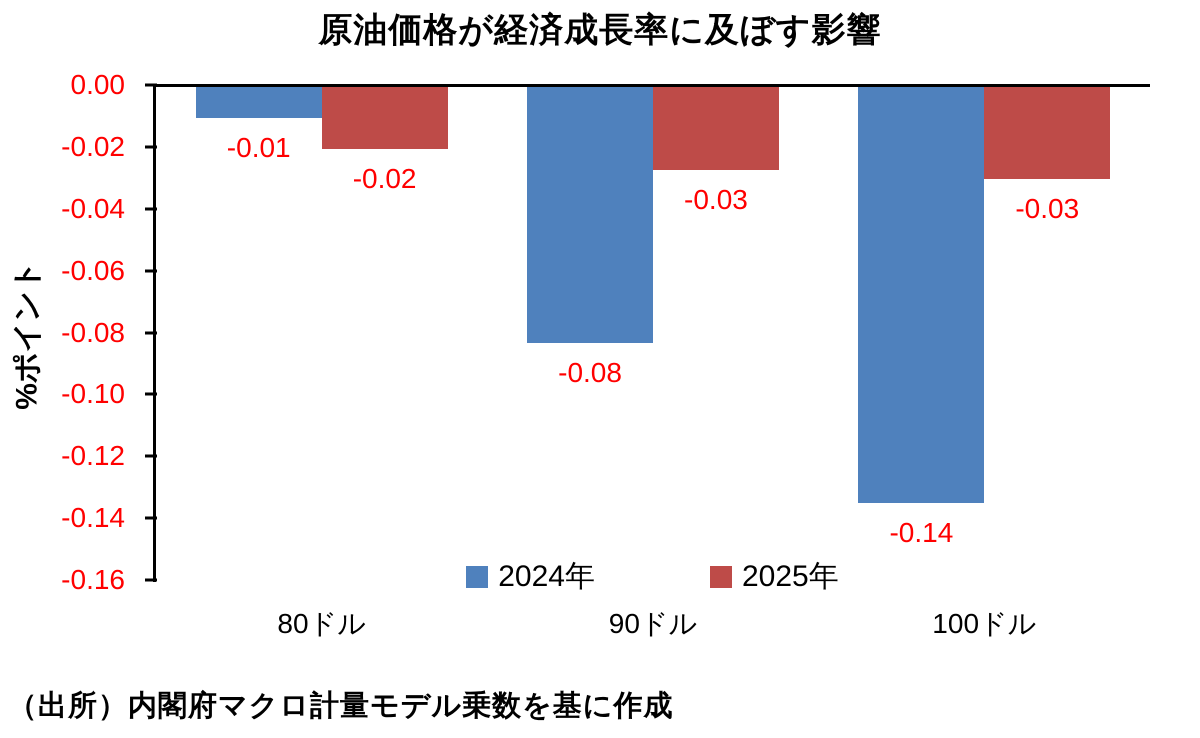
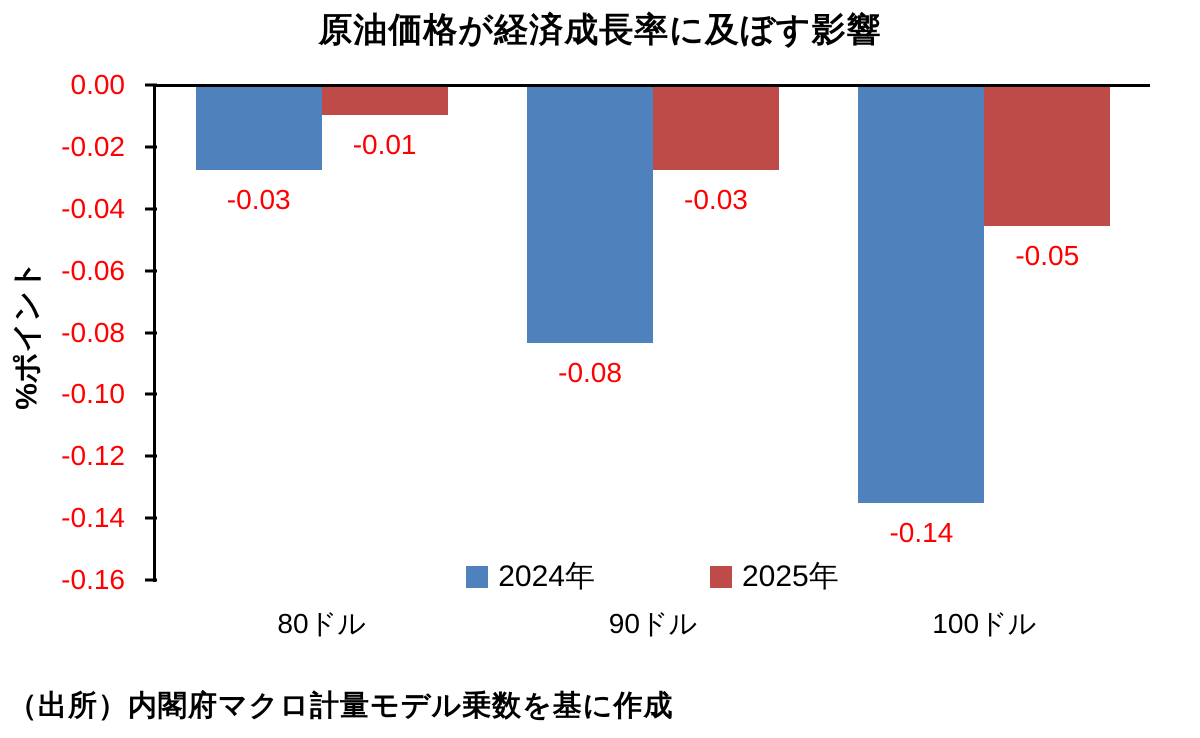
2024年/80ドル: -0.01 -> -0.03
2025年/80ドル: -0.02 -> -0.01
2025年/100ドル: -0.03 -> -0.05
